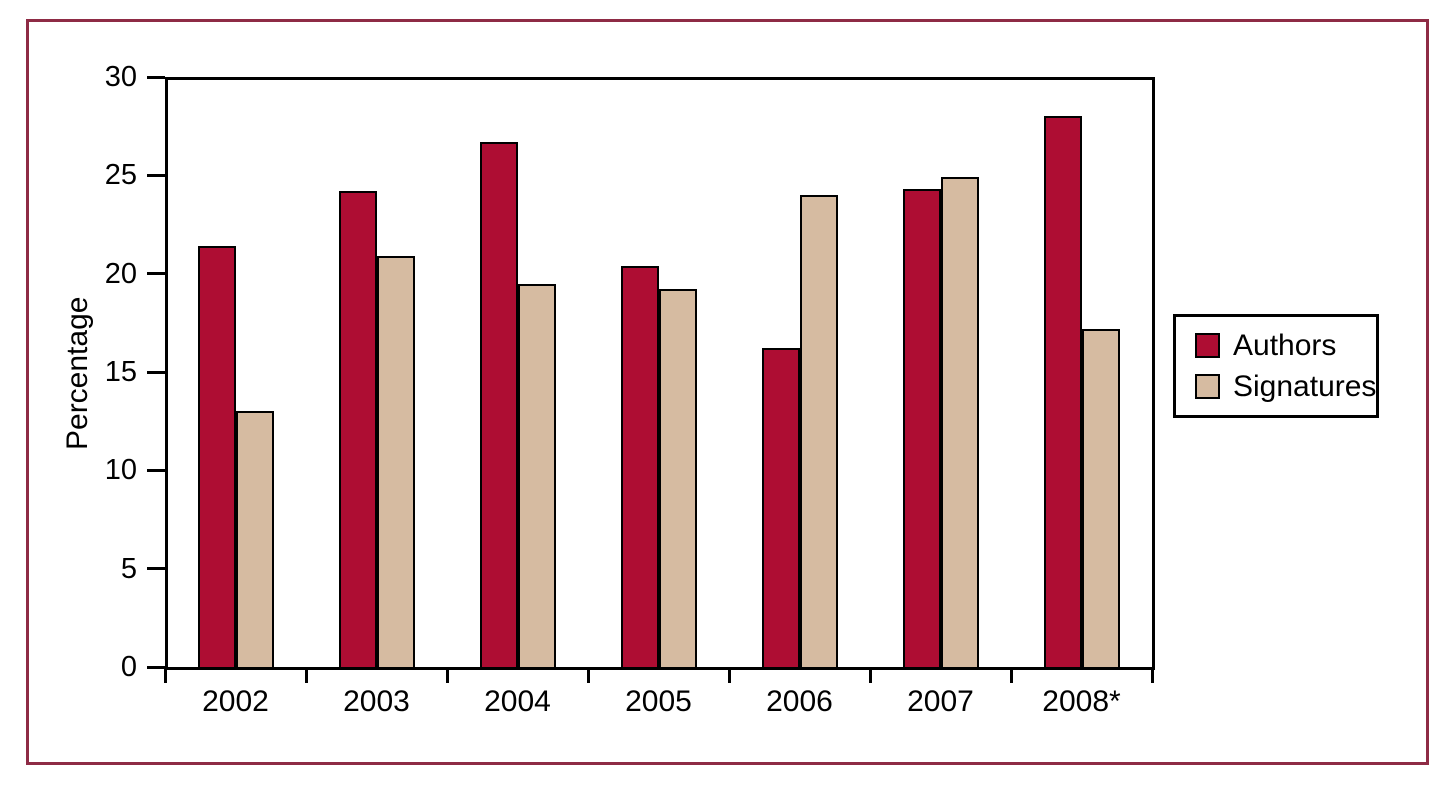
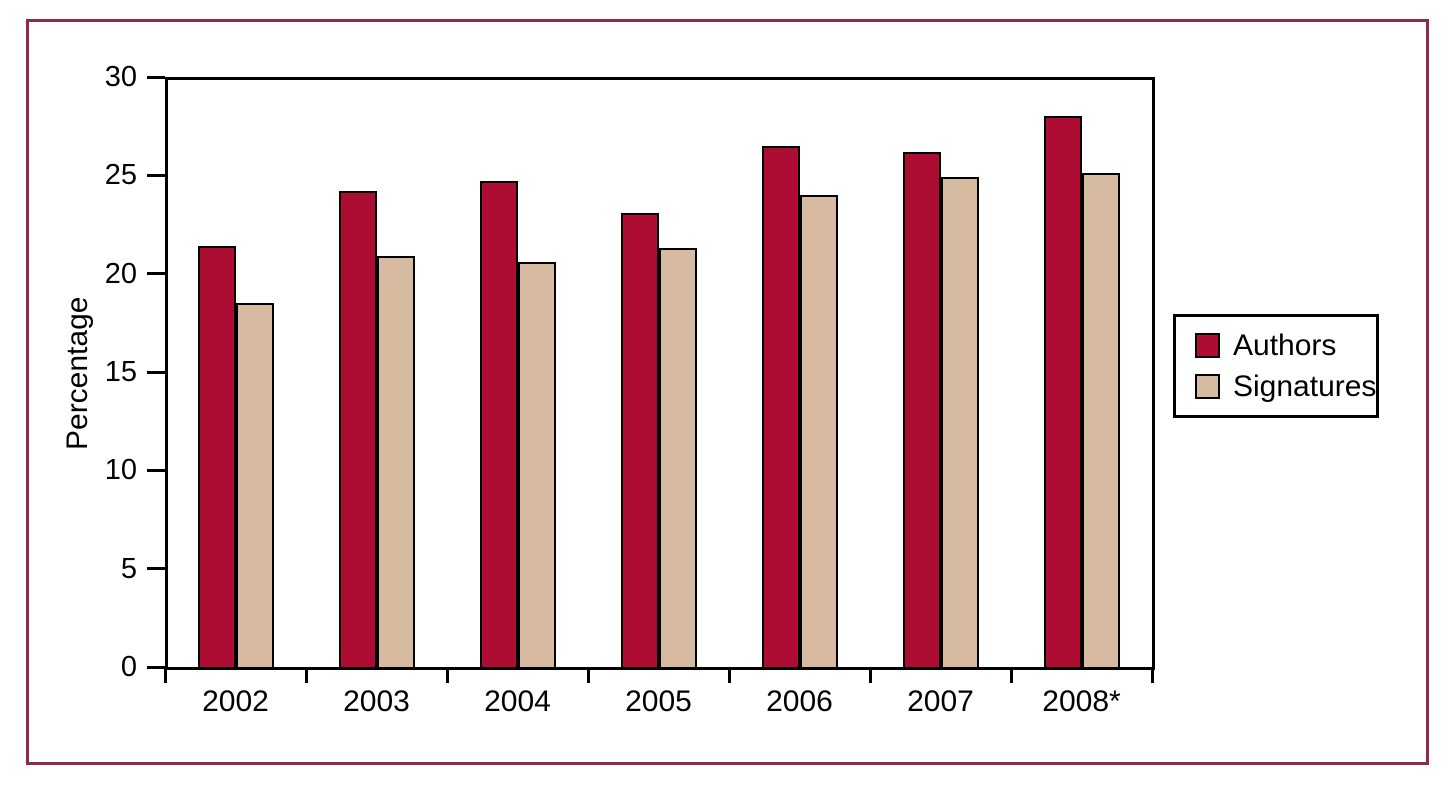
Signatures/2002: 13.0 -> 18.5
Authors/2004: 26.7 -> 24.7
Signatures/2004: 19.5 -> 20.6
Authors/2005: 20.4 -> 23.1
Signatures/2005: 19.2 -> 21.3
Authors/2006: 16.2 -> 26.5
Authors/2007: 24.3 -> 26.2
Signatures/2008*: 17.2 -> 25.1
